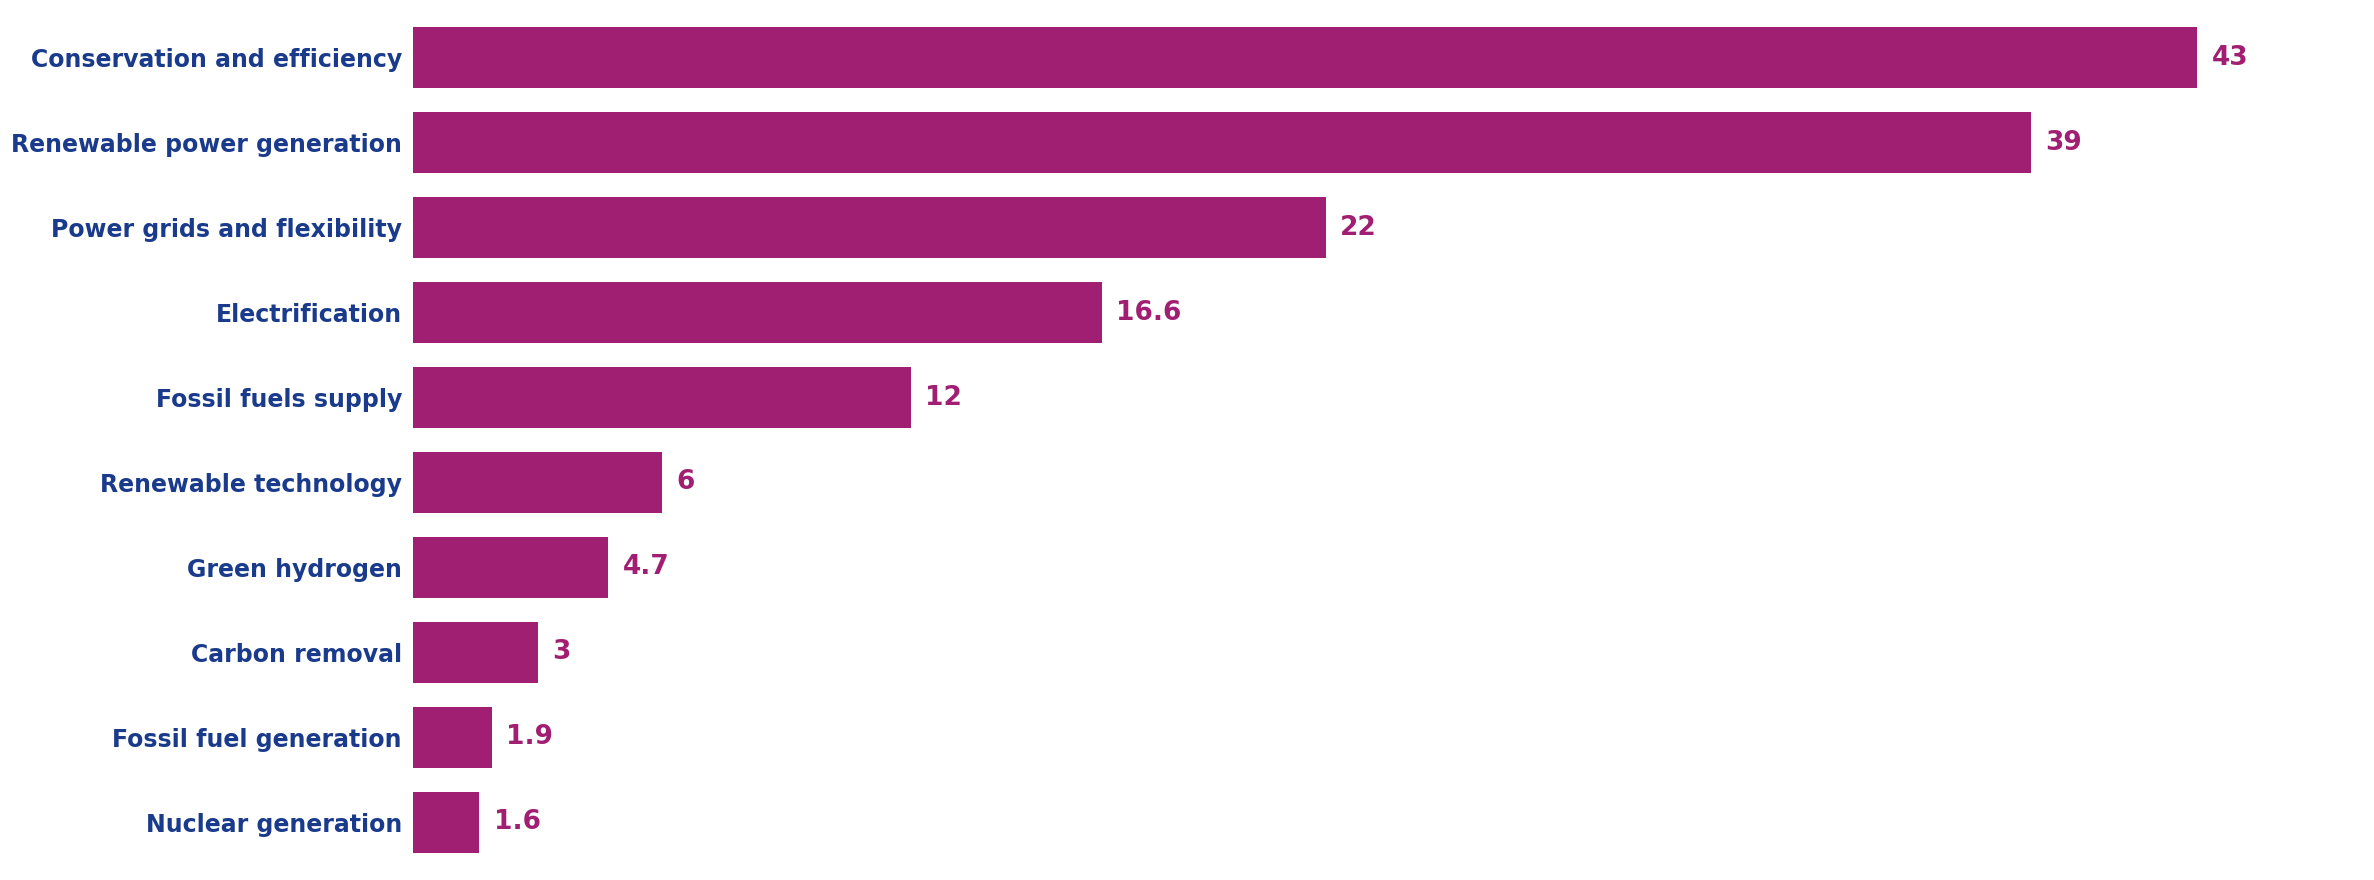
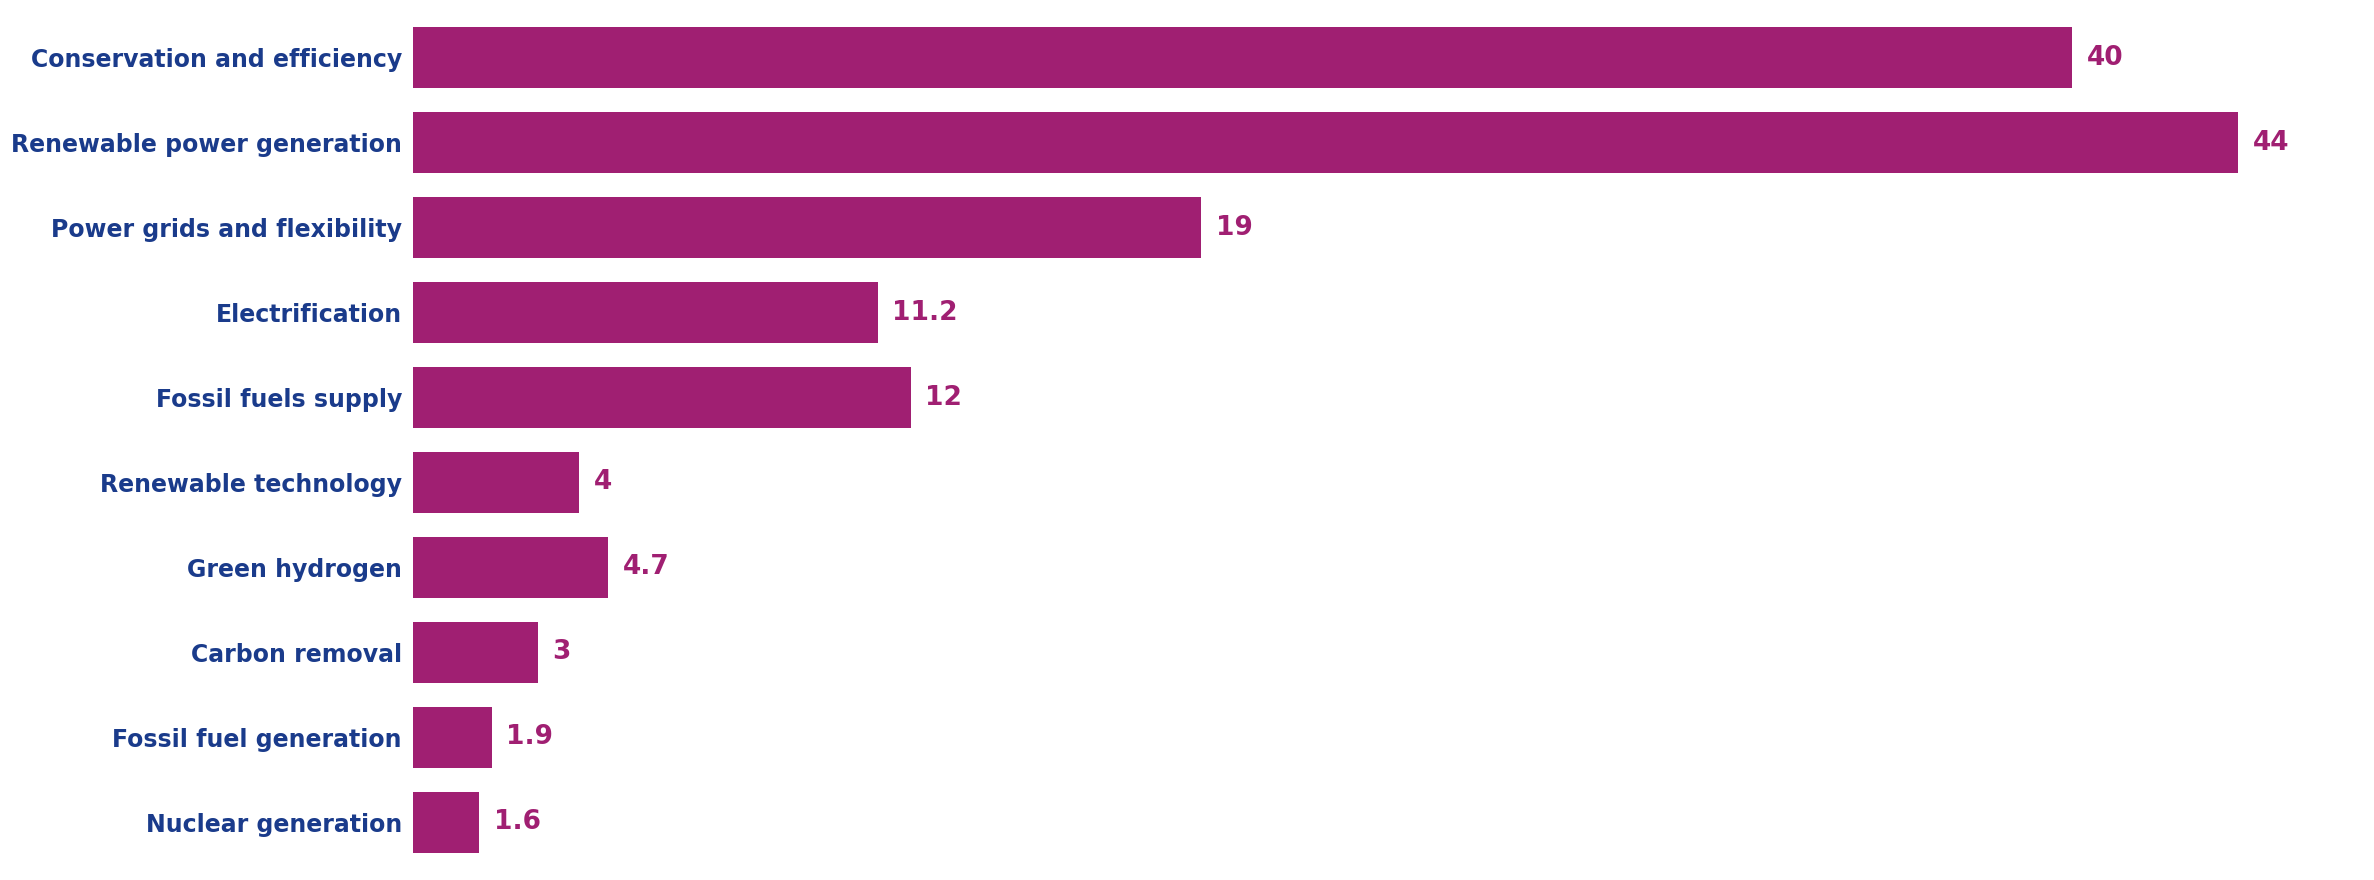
Conservation and efficiency: 43 -> 40
Renewable power generation: 39 -> 44
Power grids and flexibility: 22 -> 19
Electrification: 16.6 -> 11.2
Renewable technology: 6 -> 4
